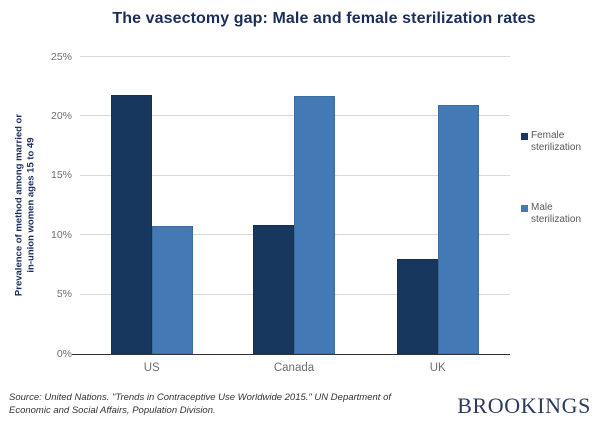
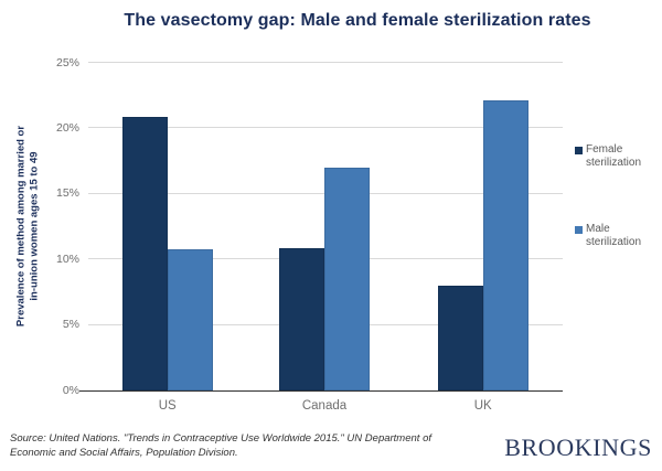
Female sterilization/US: 21.8% -> 20.9%
Male sterilization/Canada: 21.7% -> 17.0%
Male sterilization/UK: 21.0% -> 22.1%
